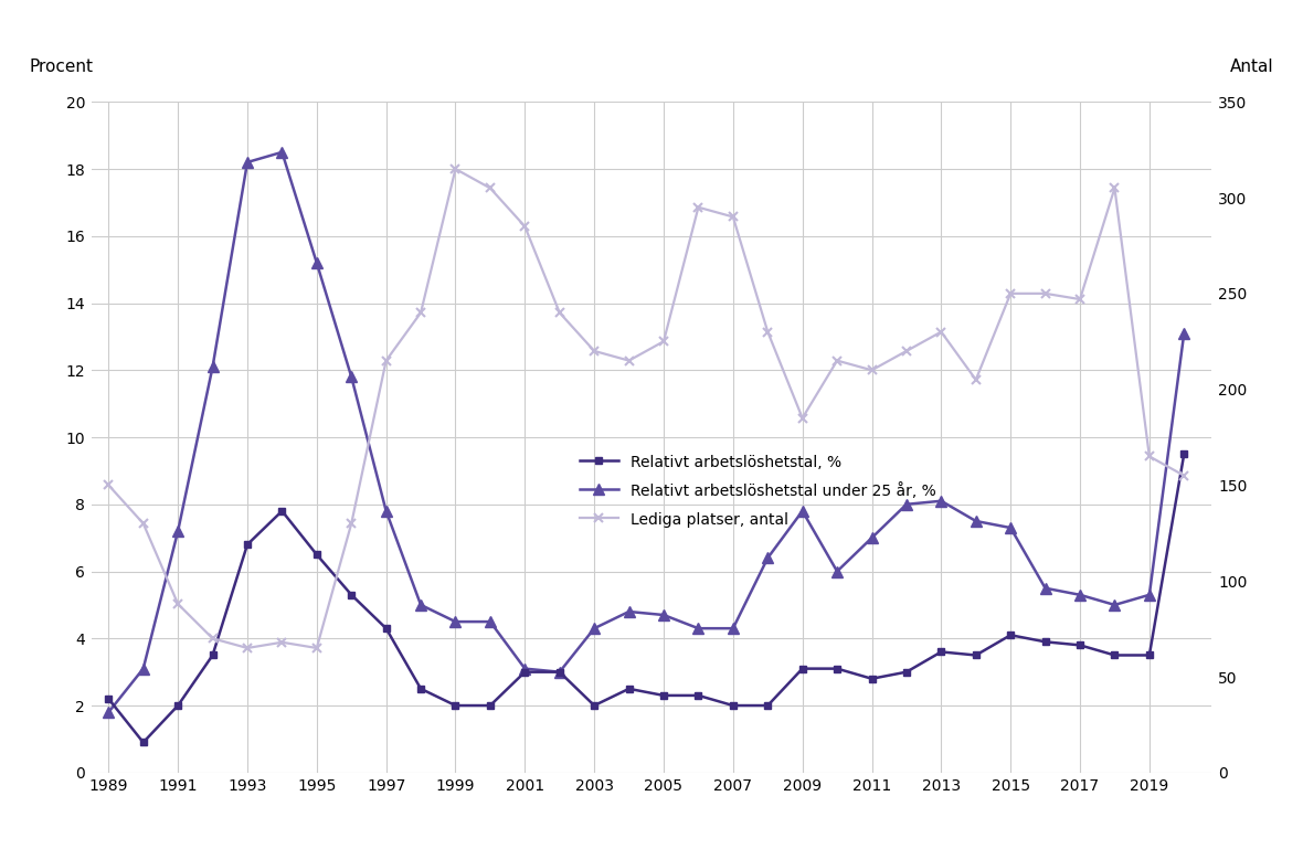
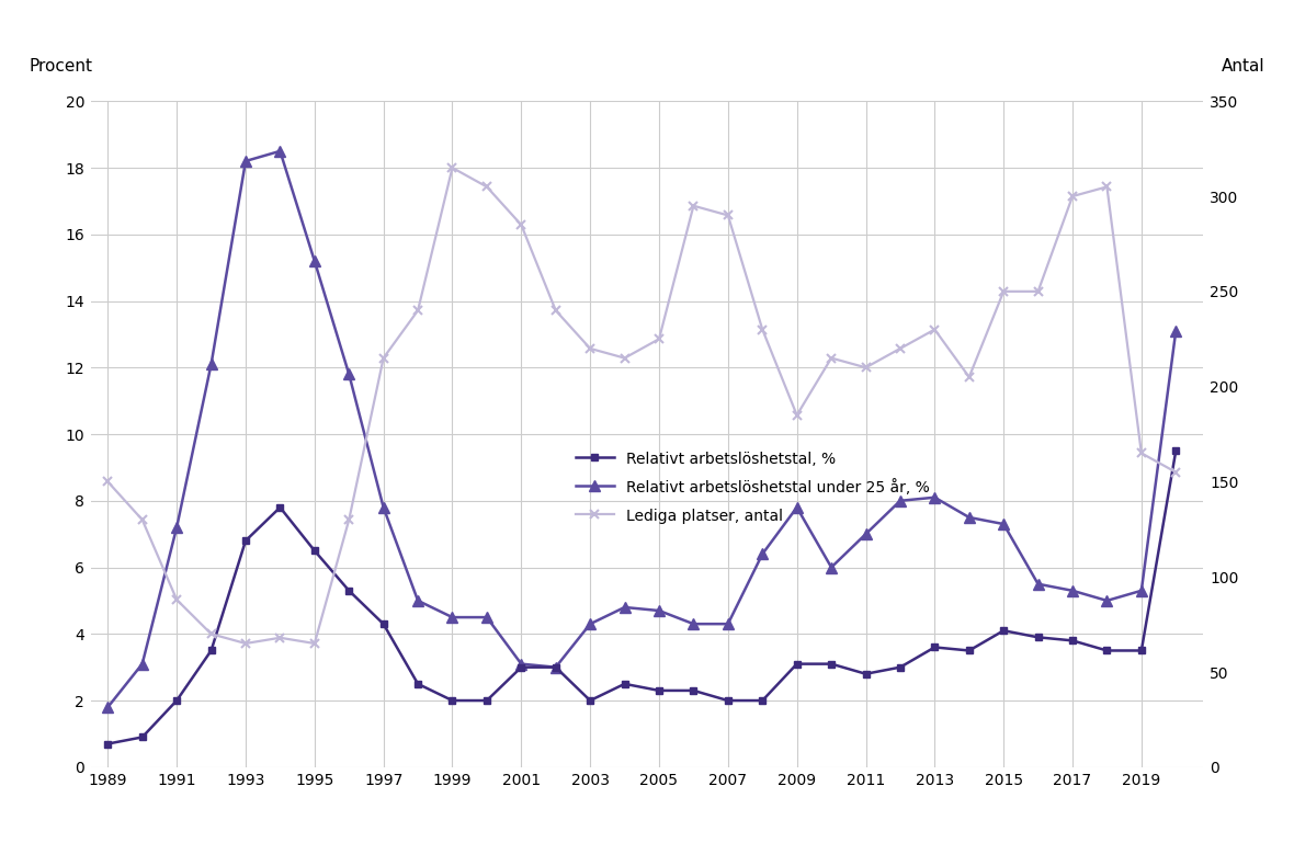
Relativt arbetslöshetstal, %/1989: 2.2 -> 0.7
Lediga platser, antal/2017: 247 -> 300
